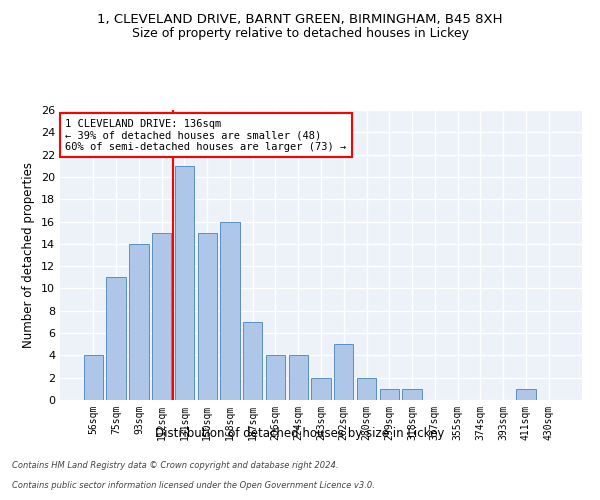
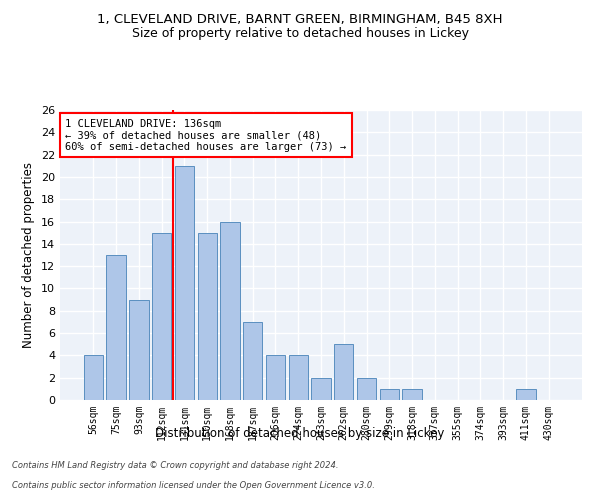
75sqm: 11 -> 13
93sqm: 14 -> 9
